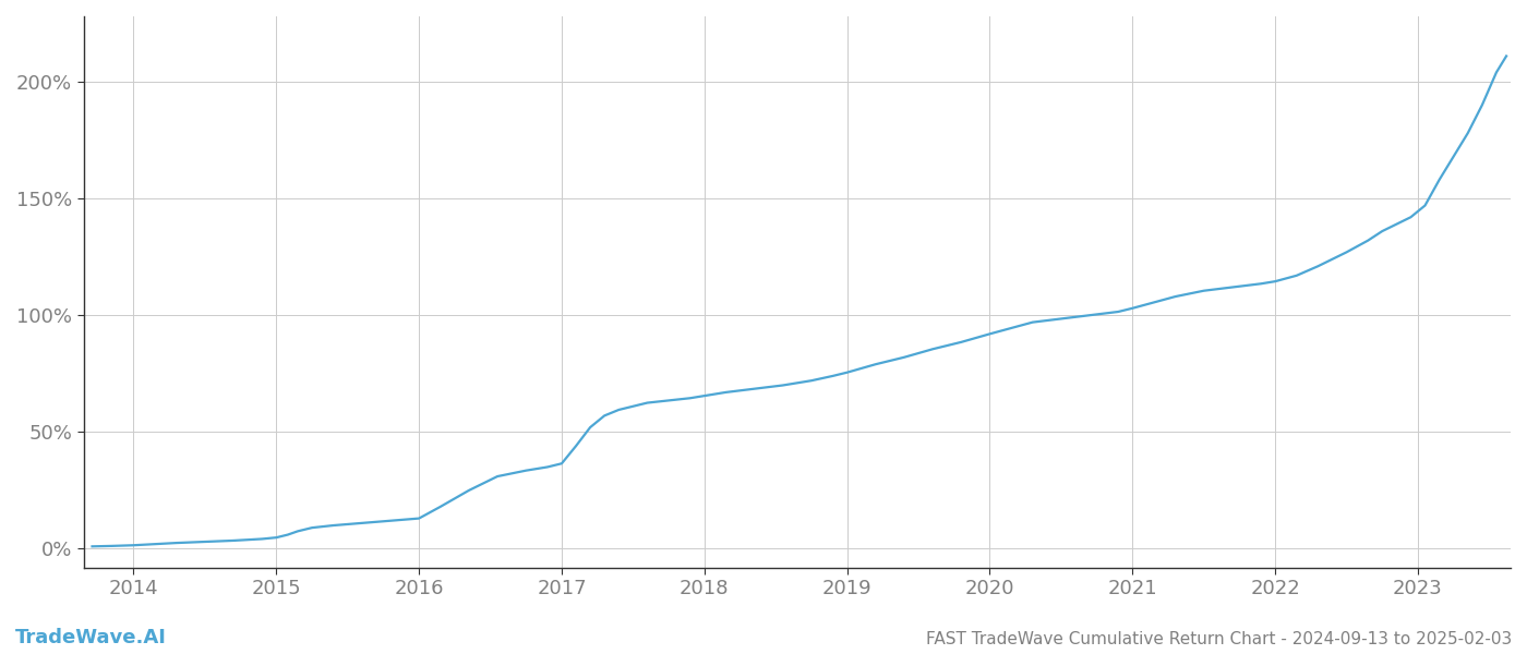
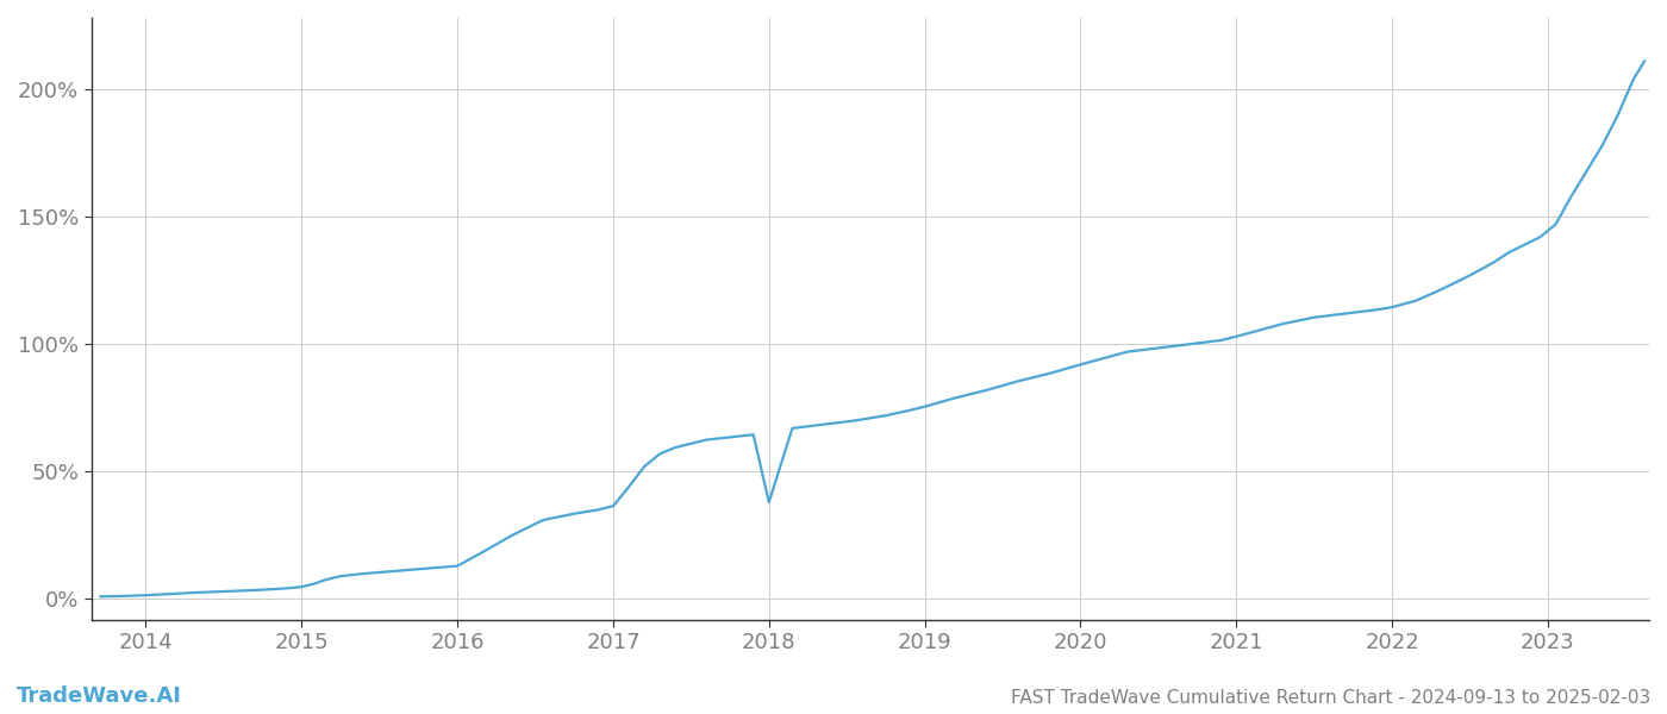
2018: 65.5% -> 38.0%
